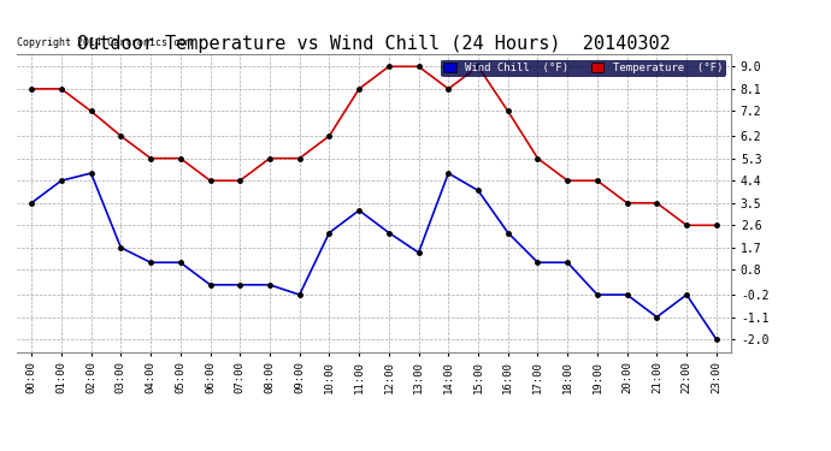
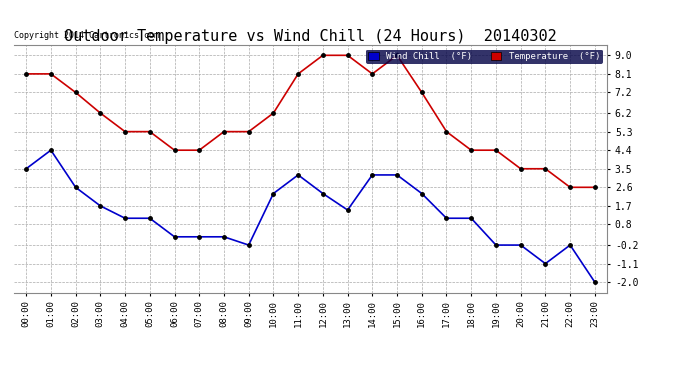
Wind Chill (°F)/02:00: 4.7 -> 2.6
Wind Chill (°F)/14:00: 4.7 -> 3.2
Wind Chill (°F)/15:00: 4.0 -> 3.2
